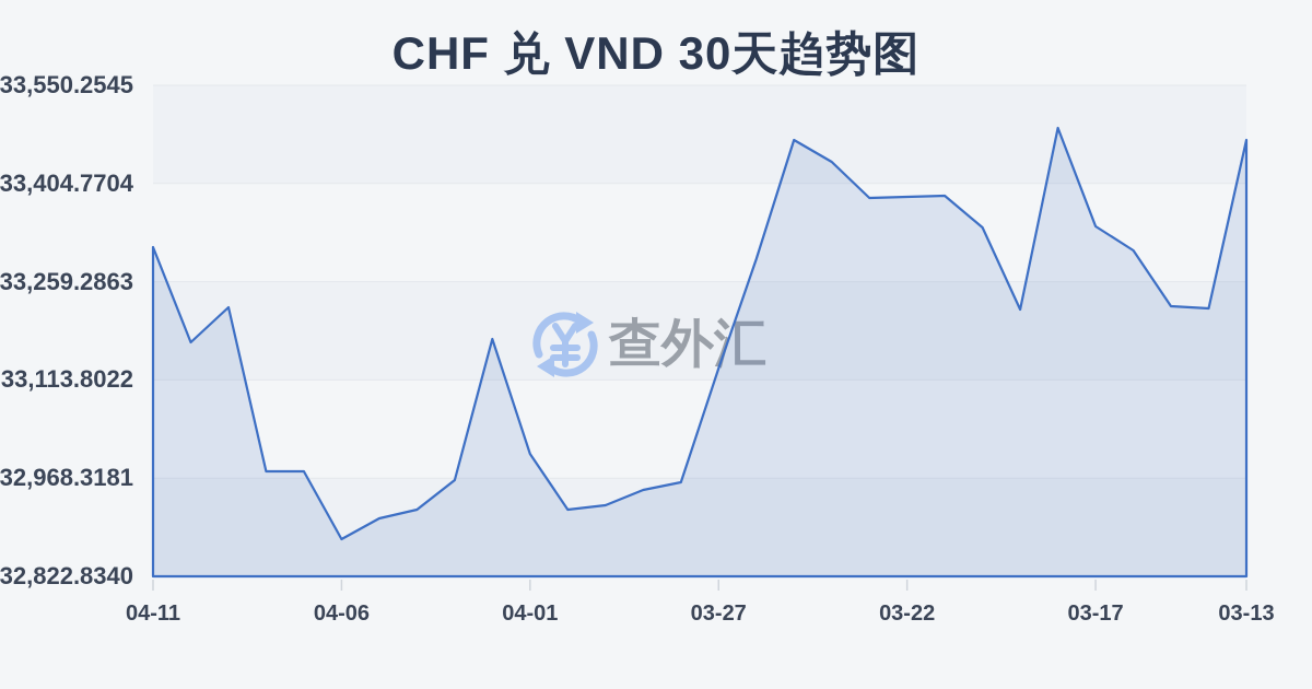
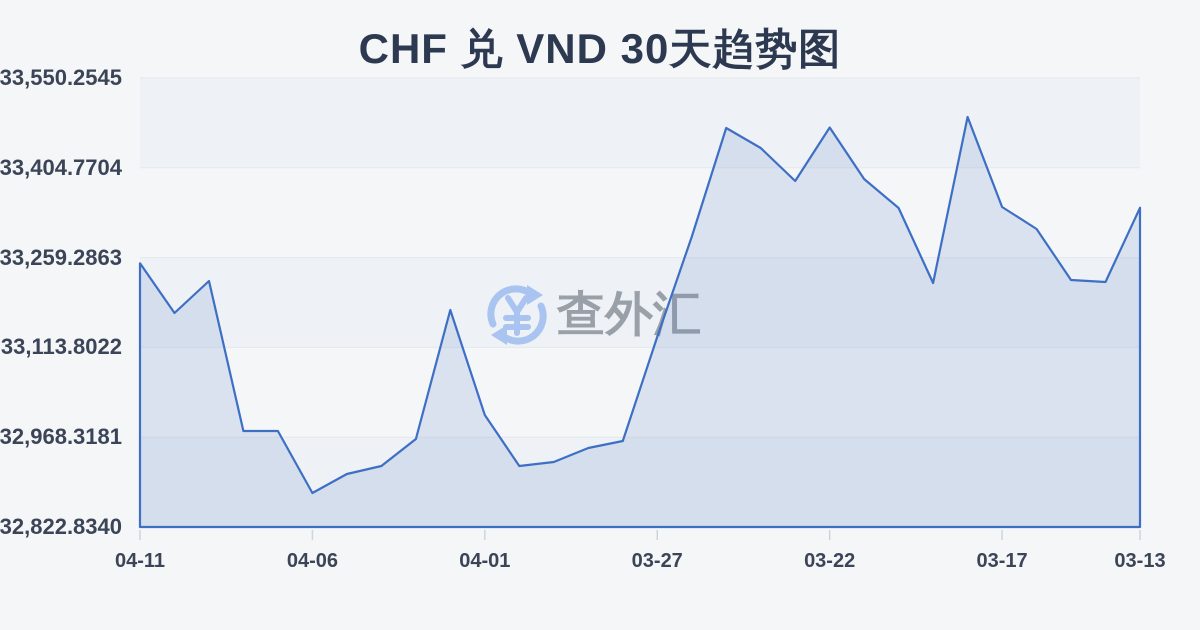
04-11: 33310 -> 33250
03-22: 33380 -> 33470
03-13: 33470 -> 33340
